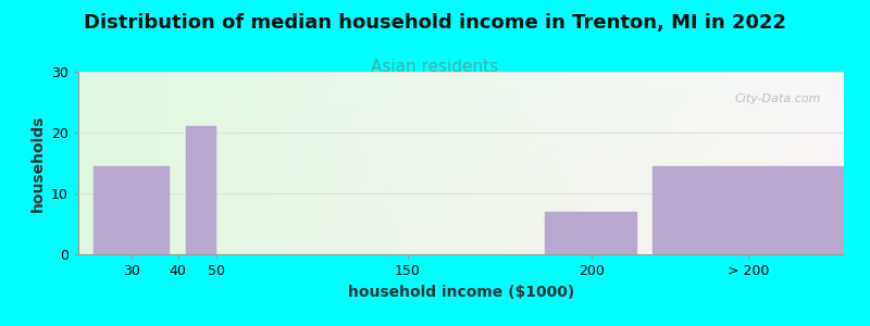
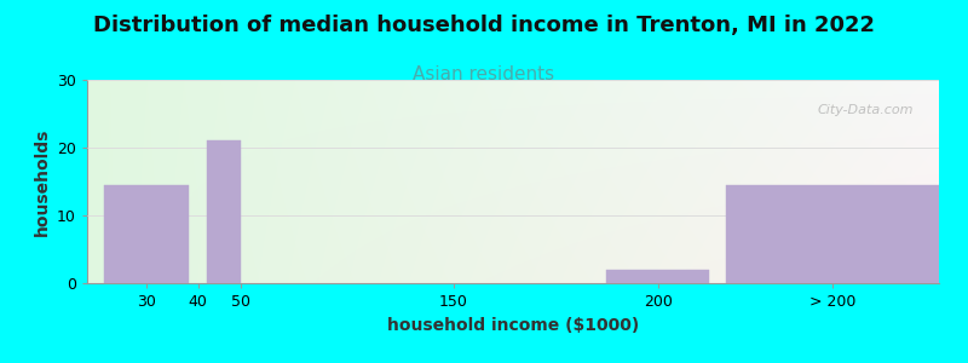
200: 7.0 -> 2.0
